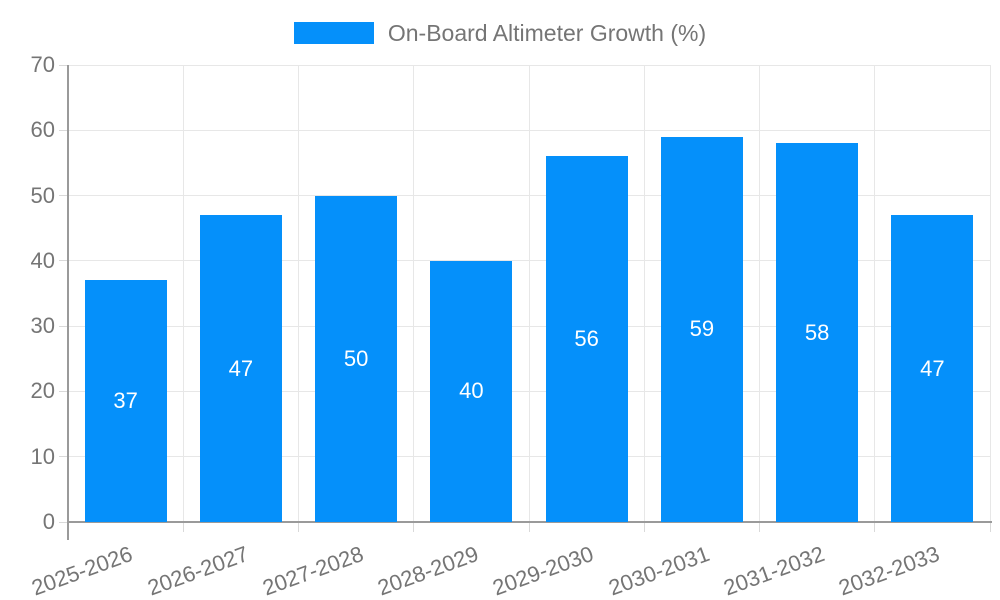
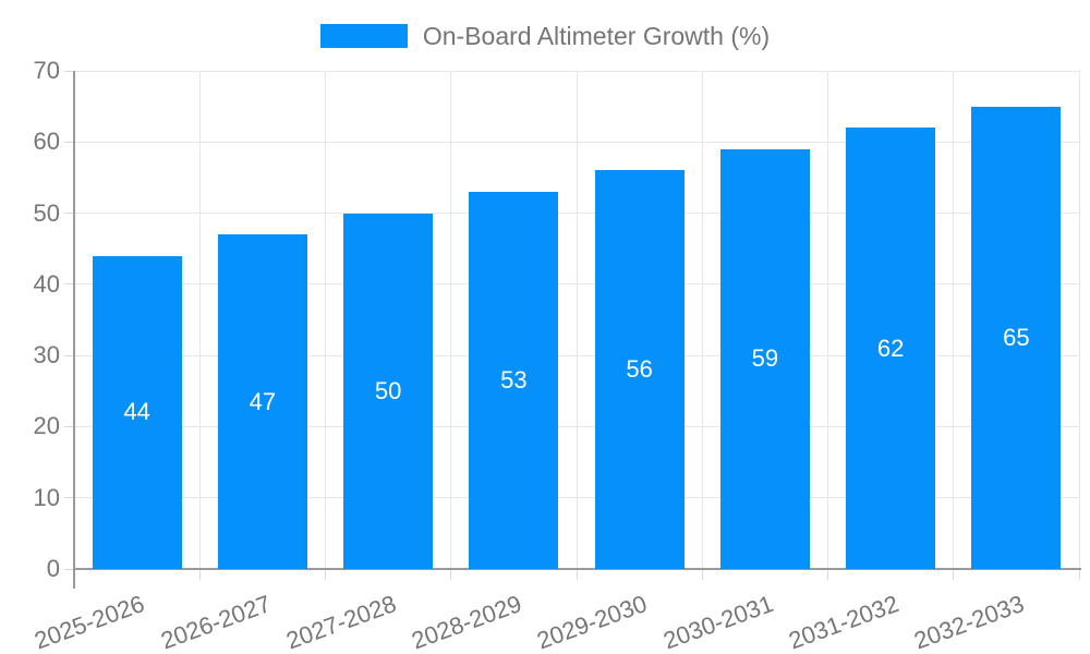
2025-2026: 37 -> 44
2028-2029: 40 -> 53
2031-2032: 58 -> 62
2032-2033: 47 -> 65
